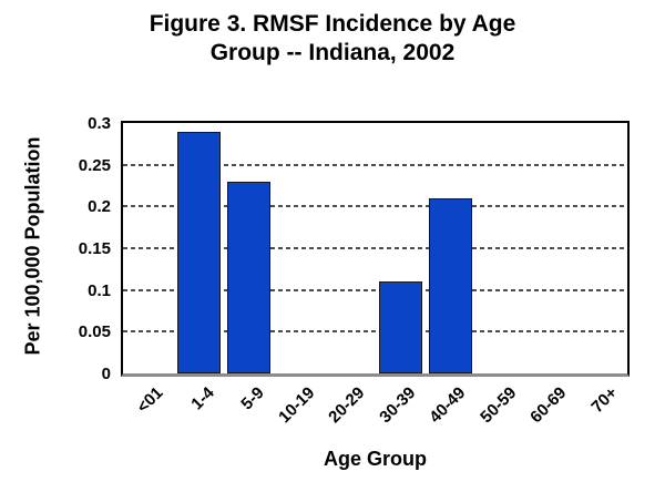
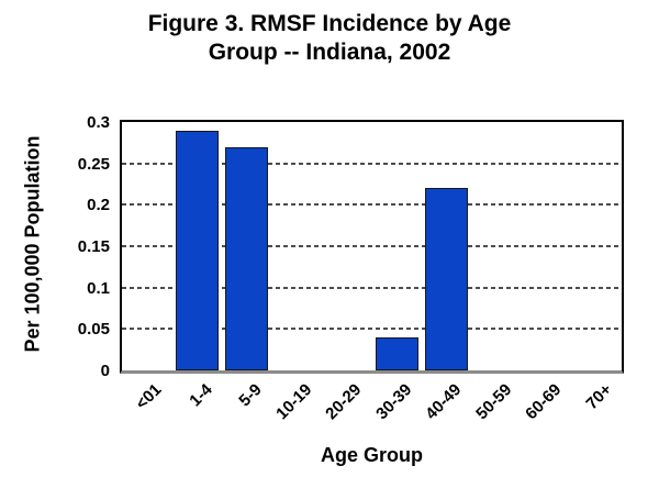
5-9: 0.23 -> 0.27
30-39: 0.11 -> 0.04
40-49: 0.21 -> 0.22
